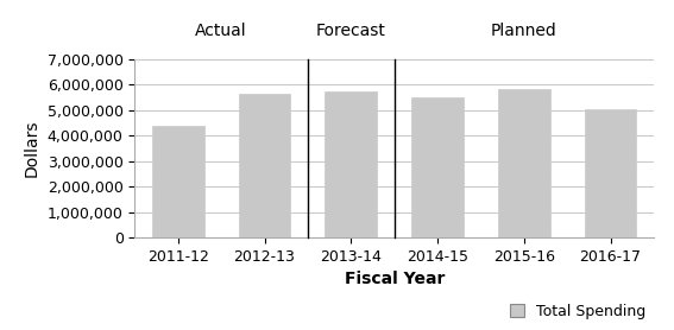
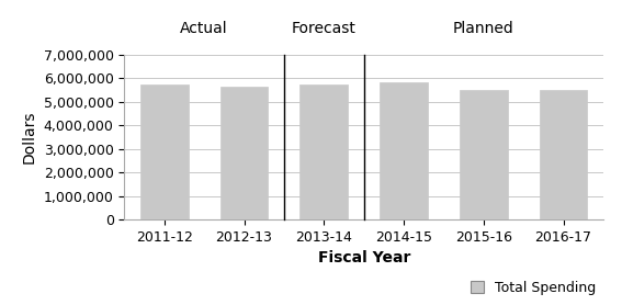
2011-12: 4,400,000 -> 5,750,000
2014-15: 5,500,000 -> 5,850,000
2015-16: 5,850,000 -> 5,500,000
2016-17: 5,050,000 -> 5,500,000
